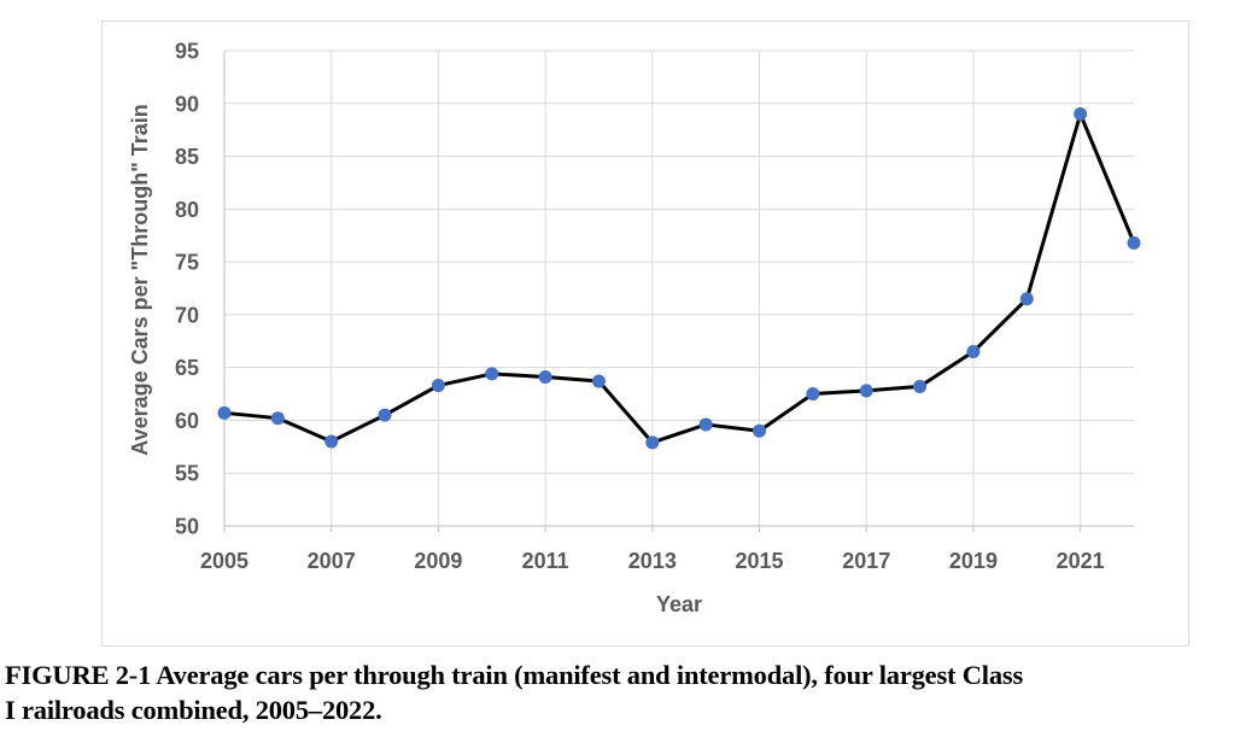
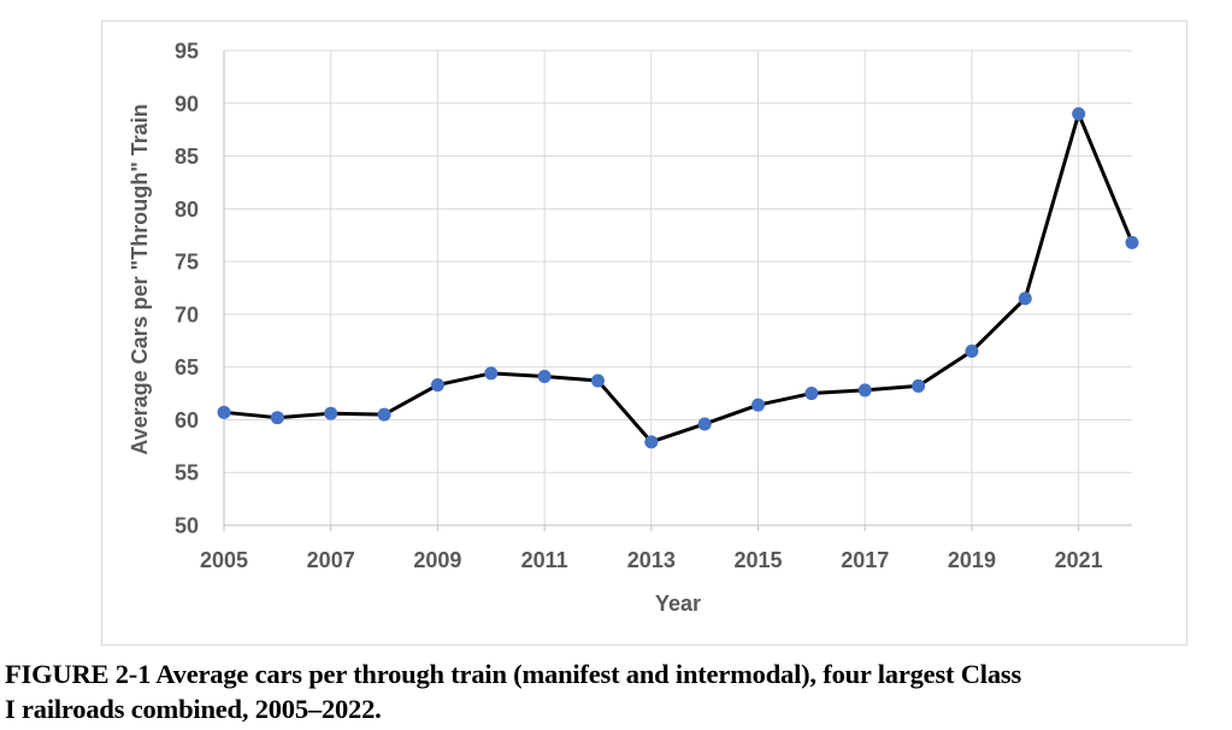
2007: 58 -> 61
2015: 59 -> 61
